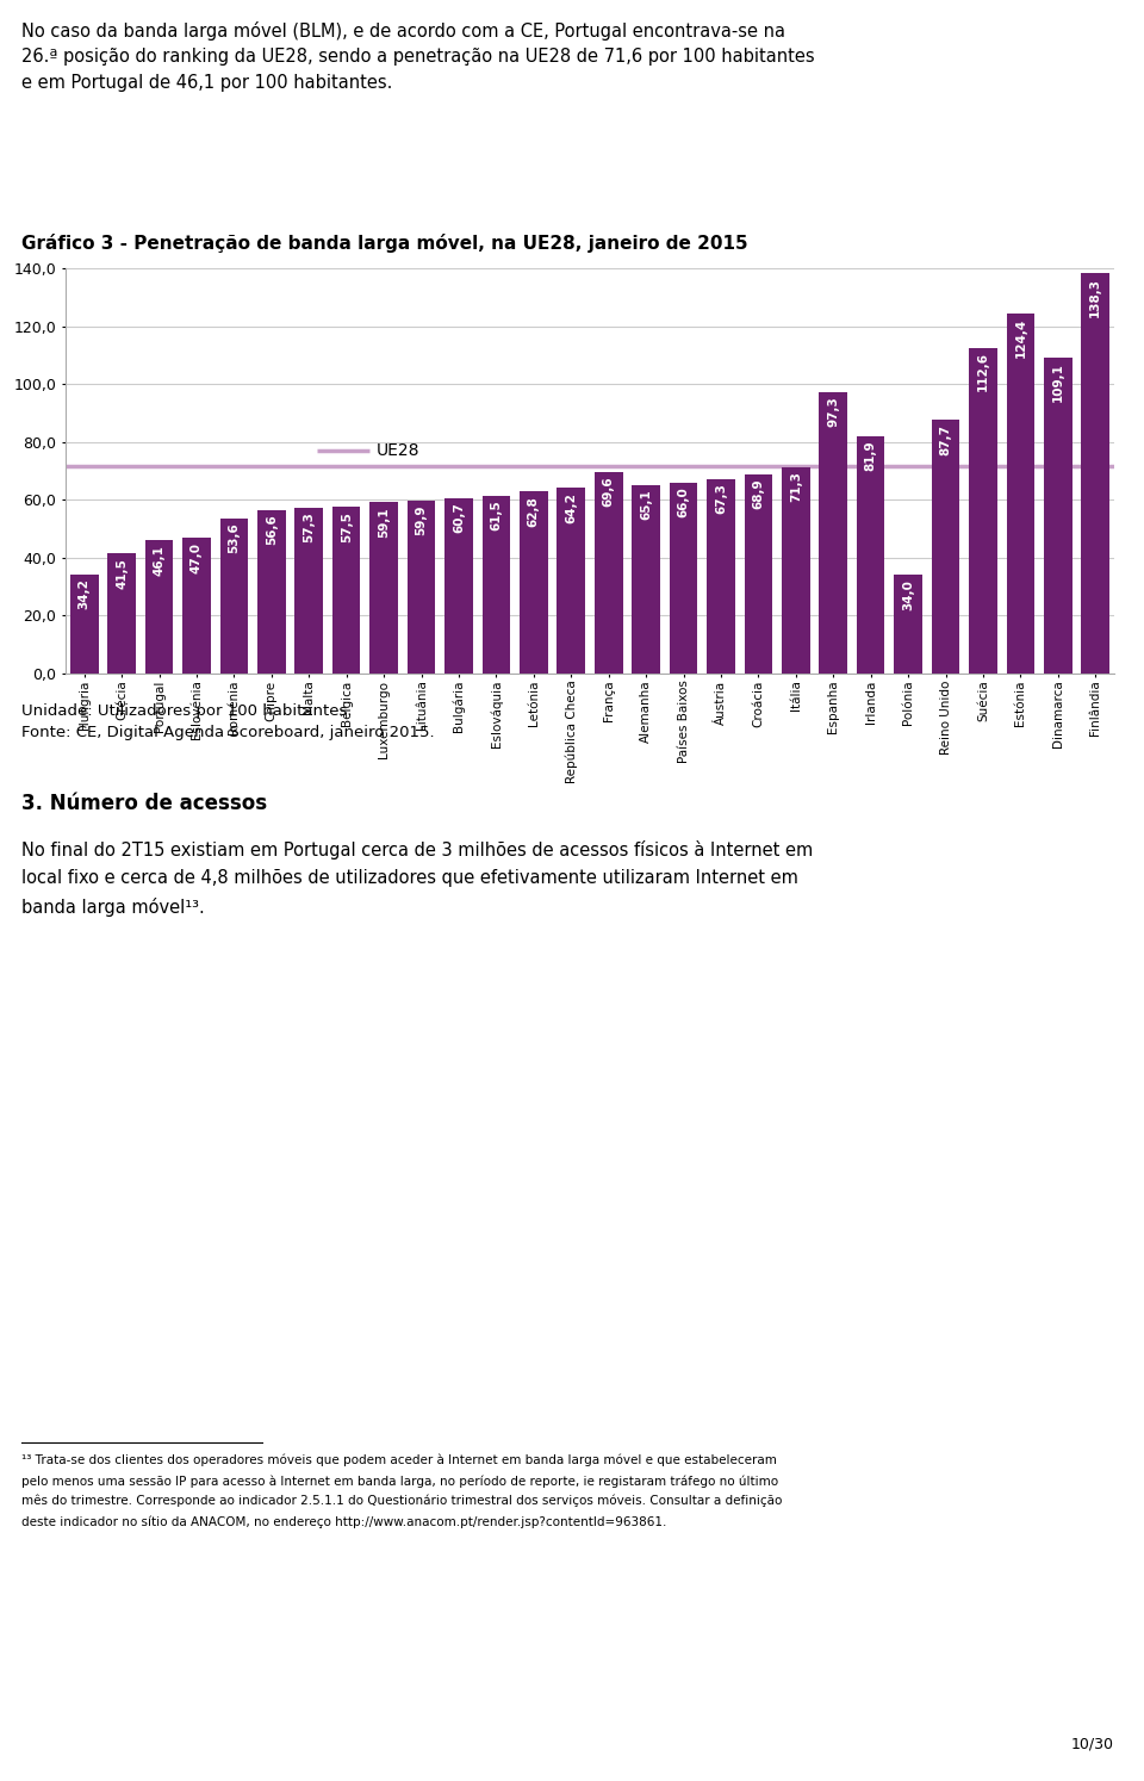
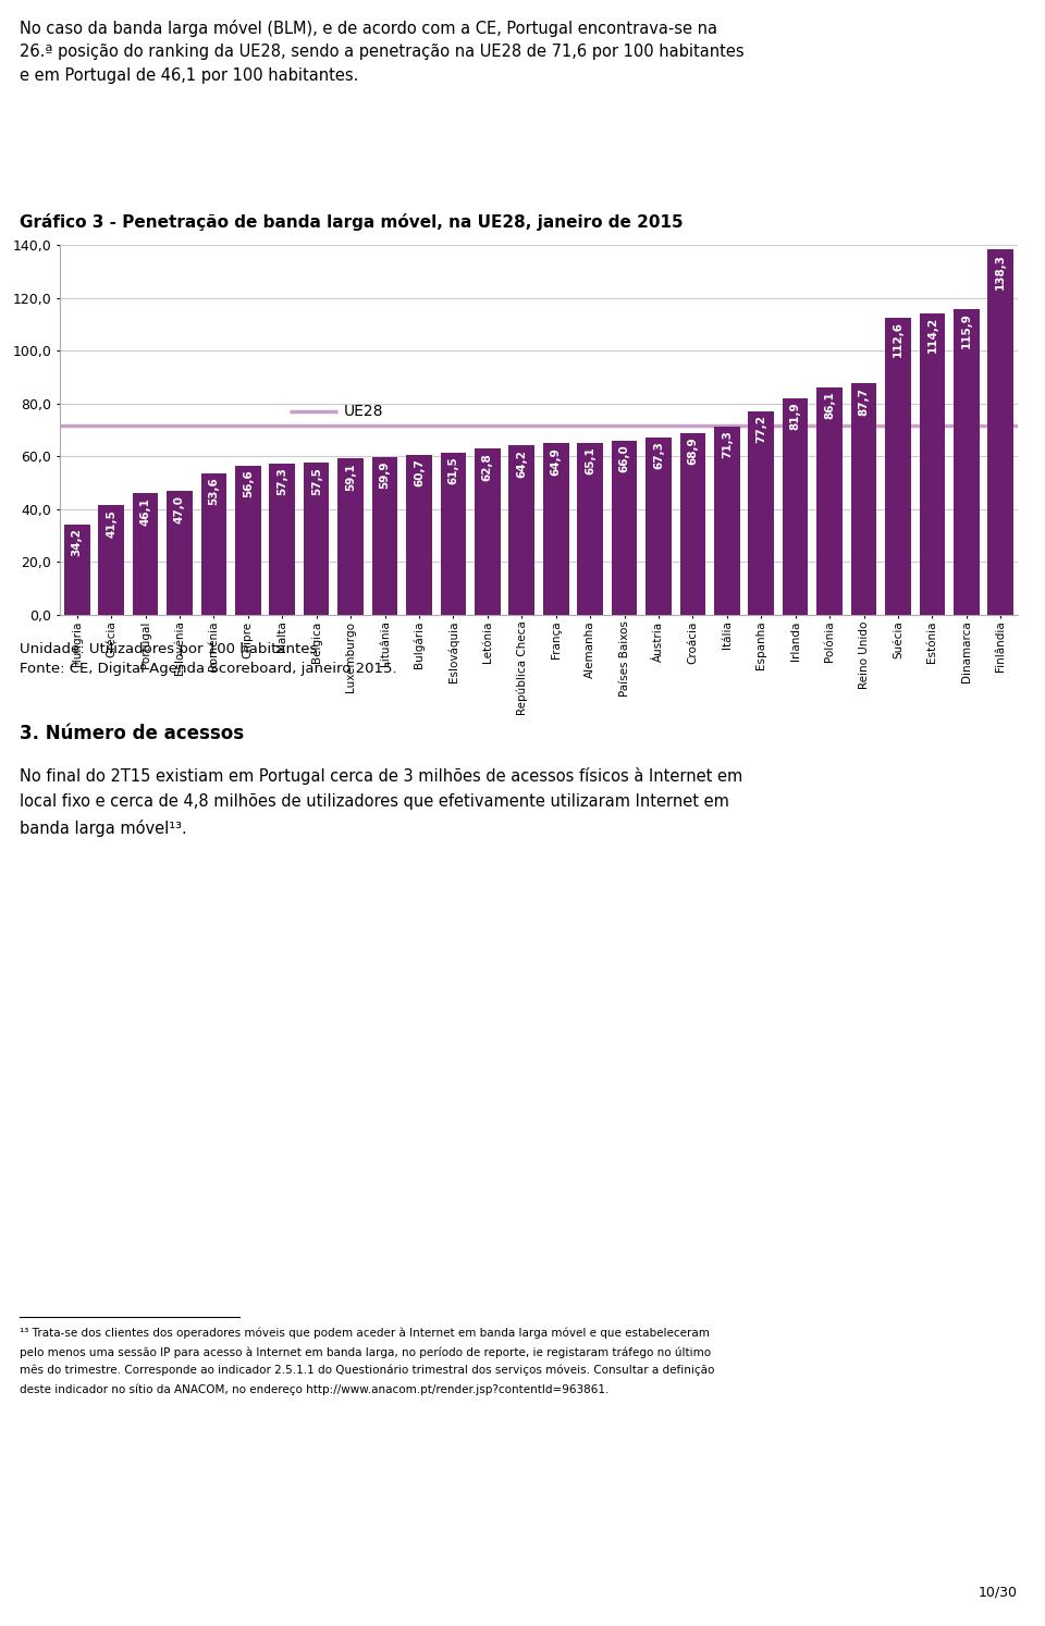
França: 69,6 -> 64,9
Espanha: 97,3 -> 77,2
Polónia: 34,0 -> 86,1
Estónia: 124,4 -> 114,2
Dinamarca: 109,1 -> 115,9
